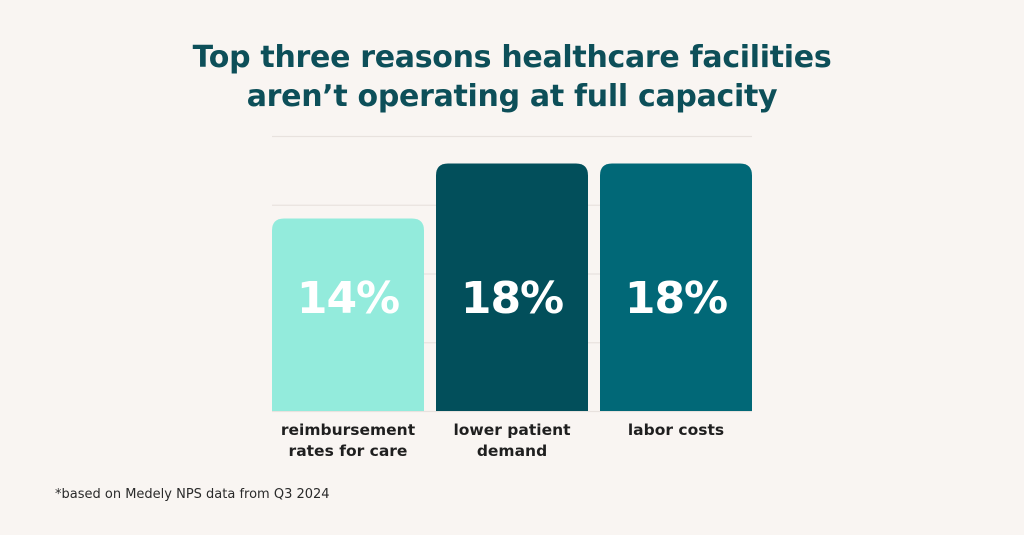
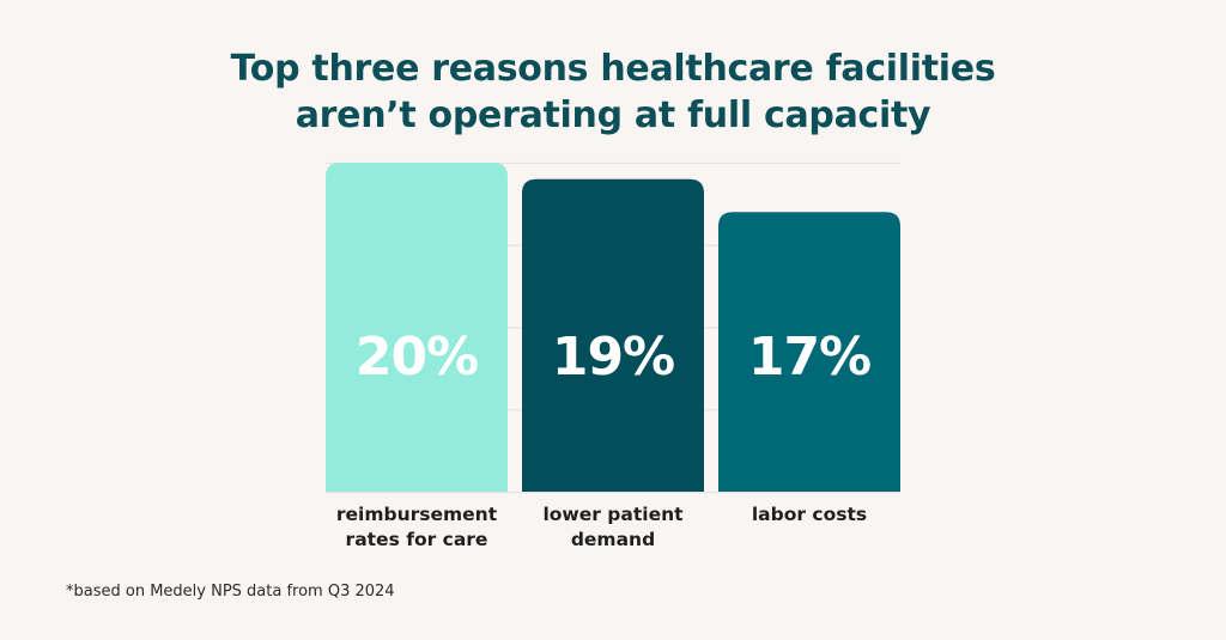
reimbursement rates for care: 14% -> 20%
lower patient demand: 18% -> 19%
labor costs: 18% -> 17%
